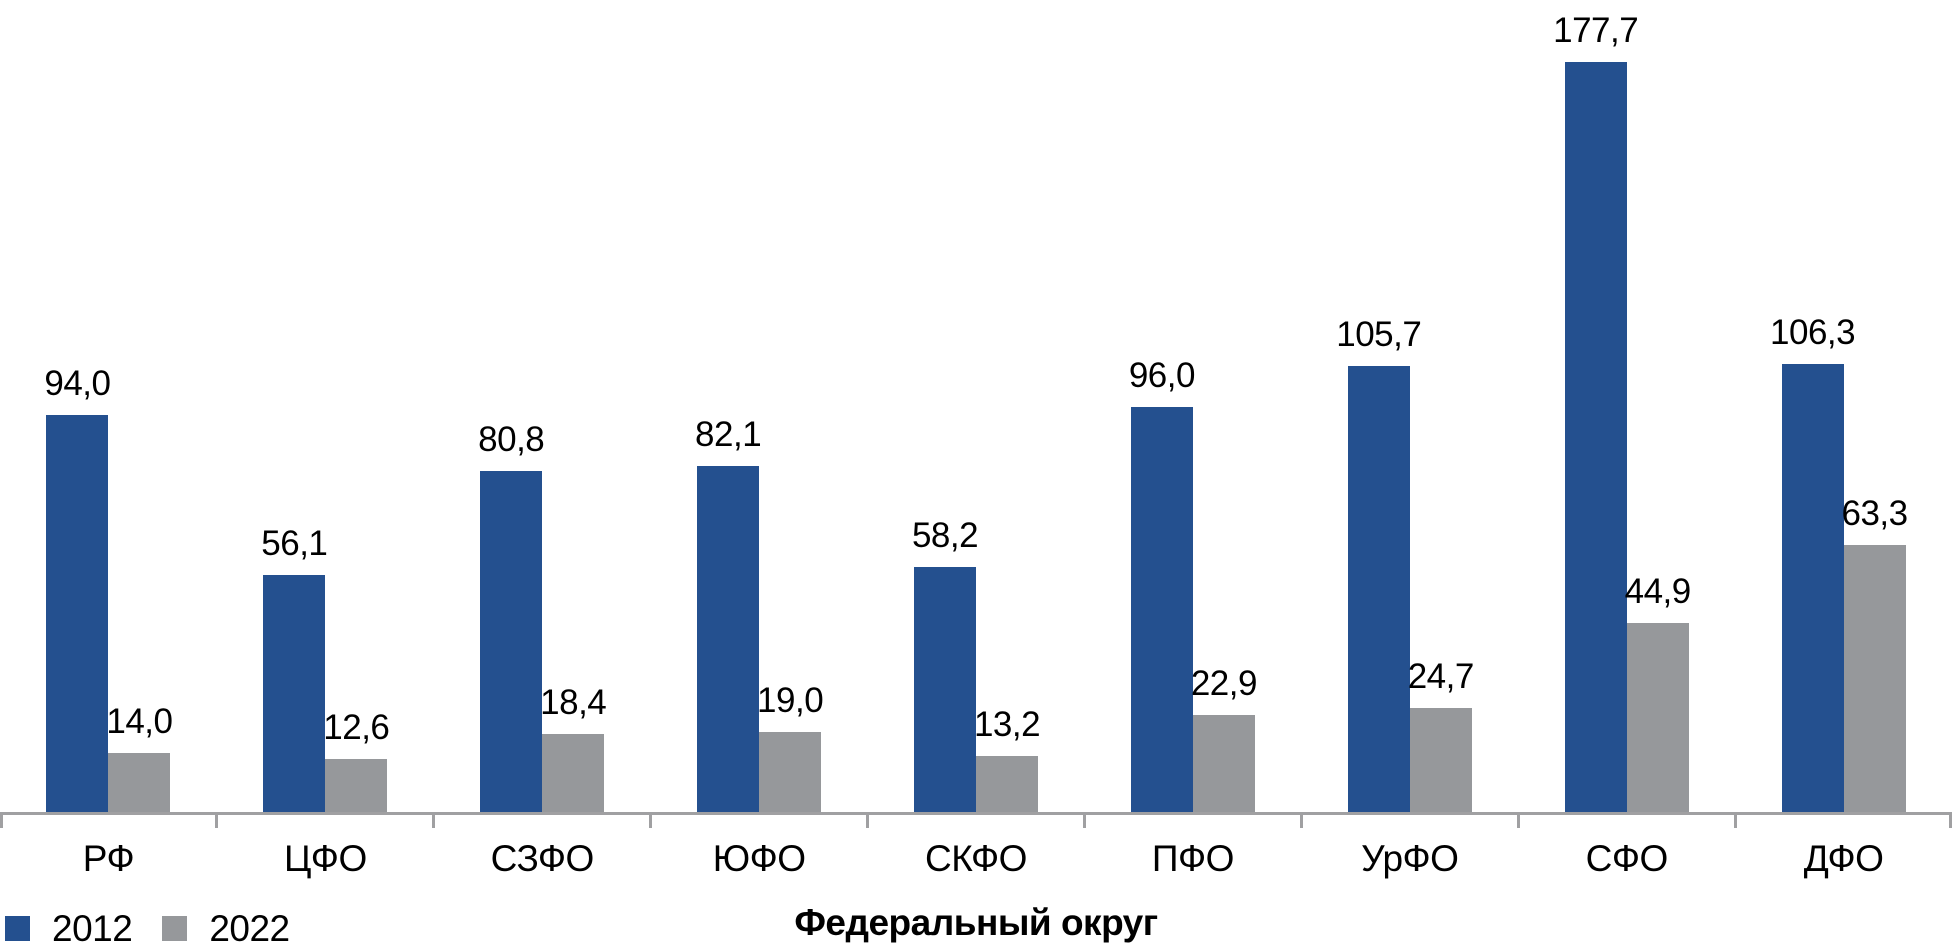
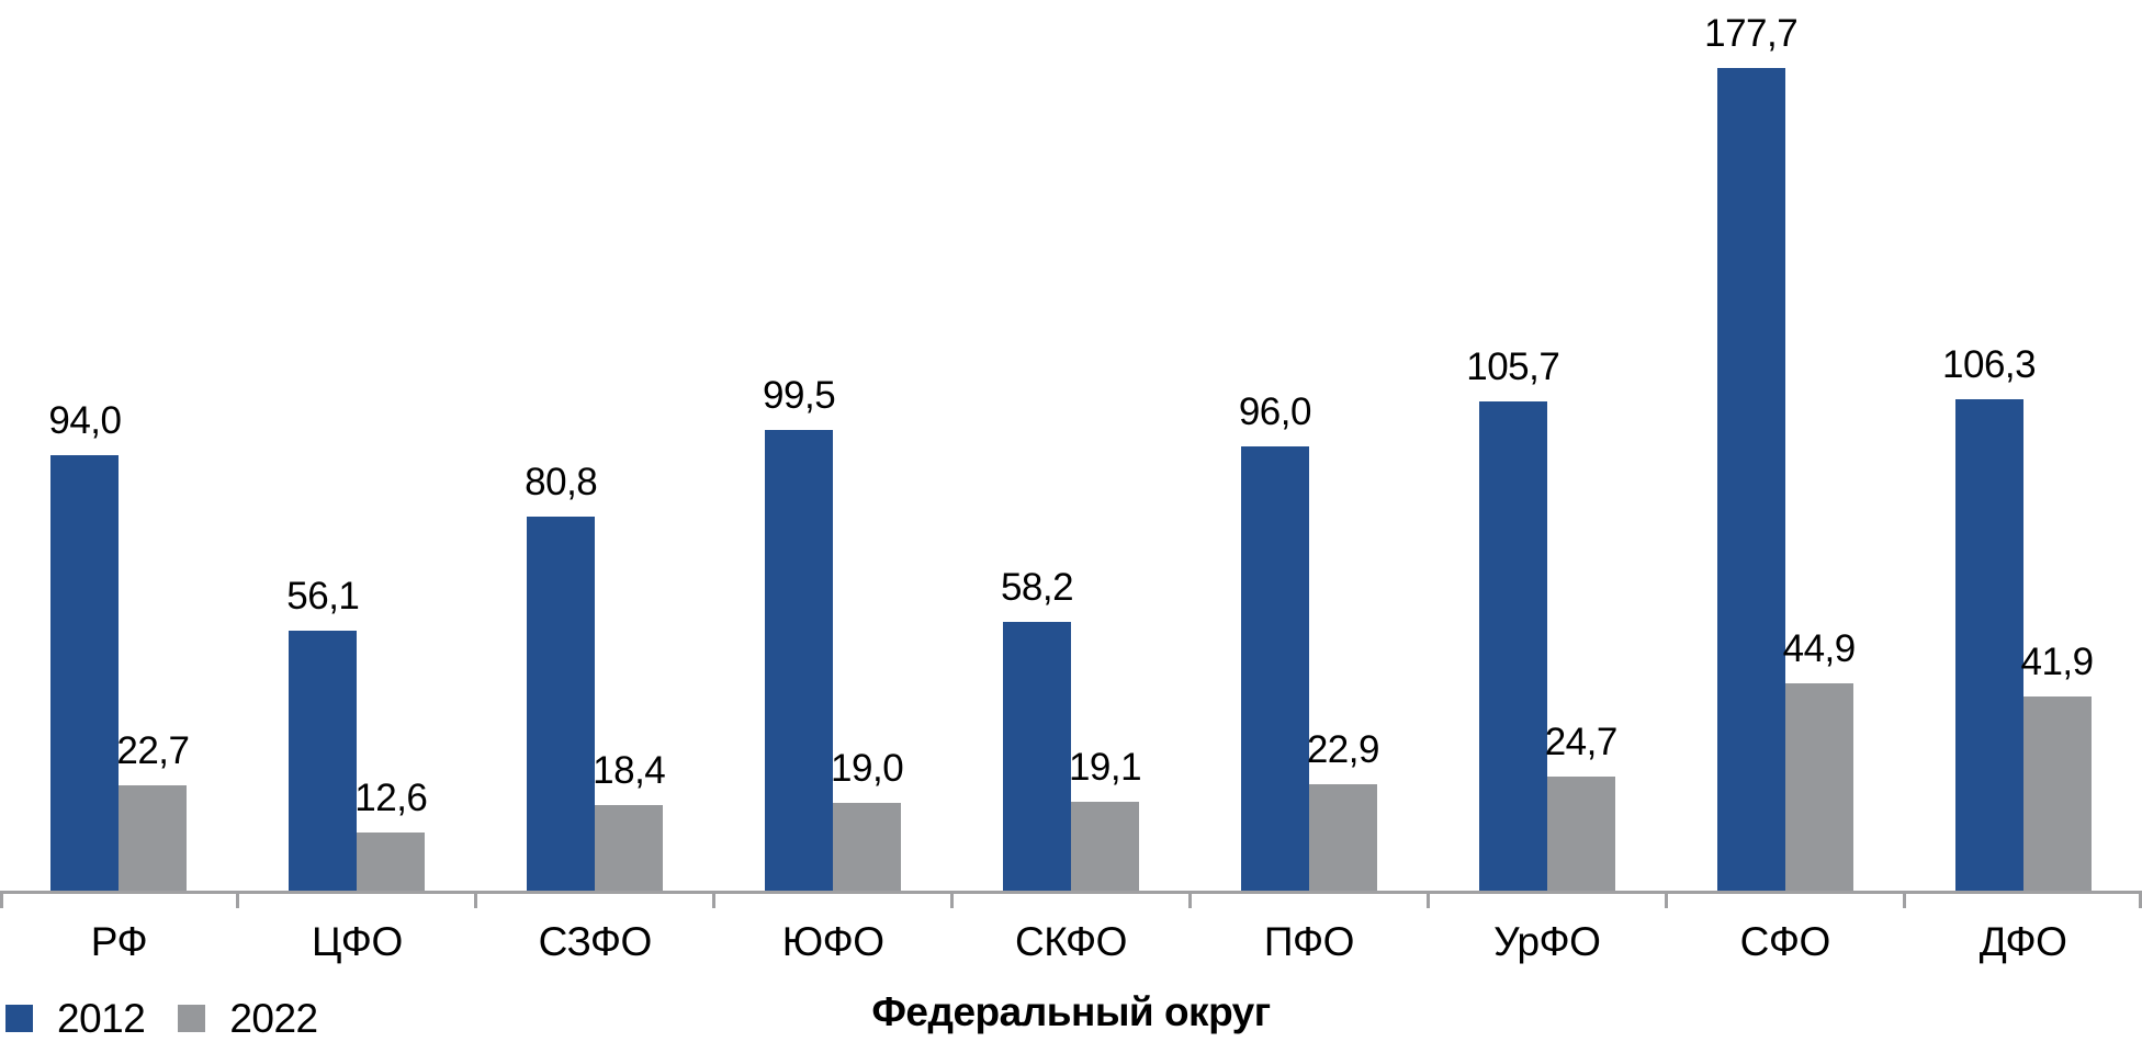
2022/РФ: 14,0 -> 22,7
2012/ЮФО: 82,1 -> 99,5
2022/СКФО: 13,2 -> 19,1
2022/ДФО: 63,3 -> 41,9
